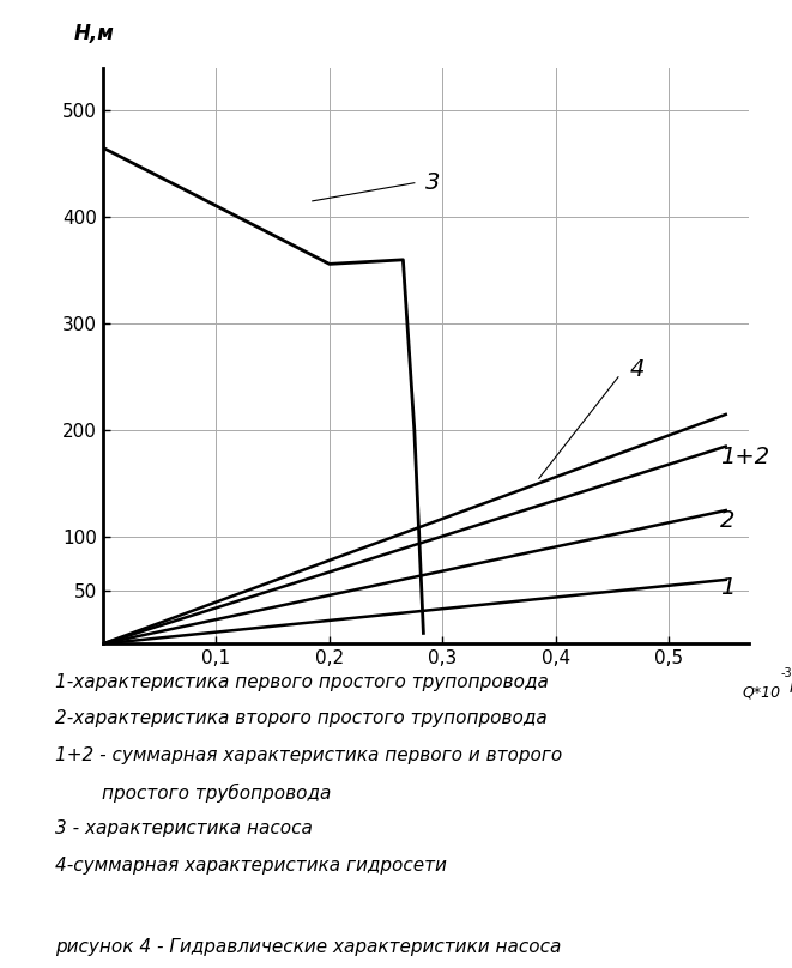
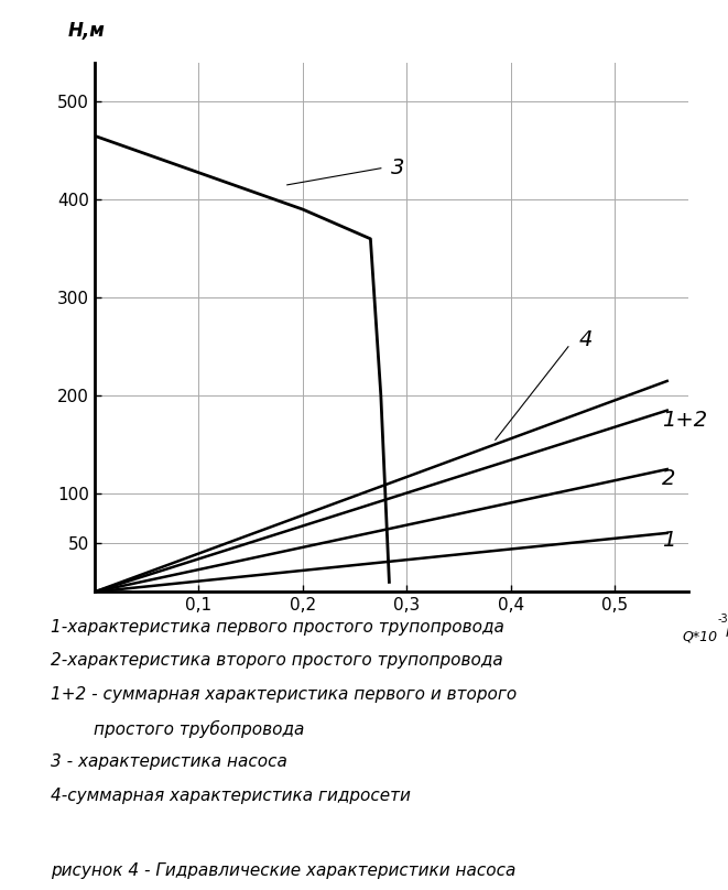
0,2: 356 -> 390
